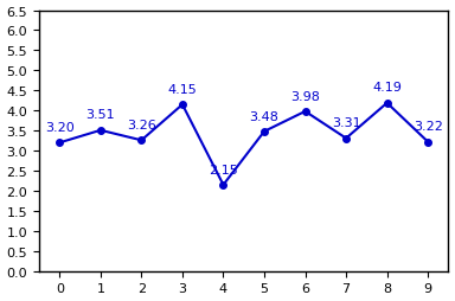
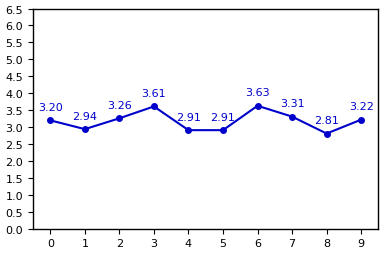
1: 3.51 -> 2.94
3: 4.15 -> 3.61
4: 2.15 -> 2.91
5: 3.48 -> 2.91
6: 3.98 -> 3.63
8: 4.19 -> 2.81
